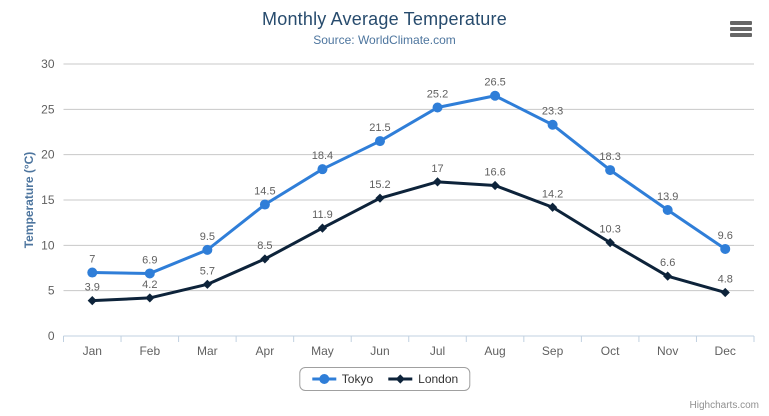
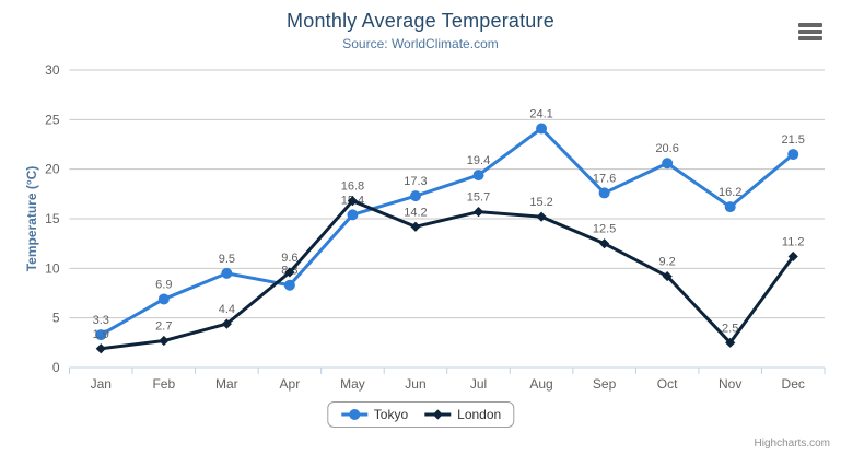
Tokyo/Jan: 7 -> 3.3
London/Jan: 3.9 -> 1.9
London/Feb: 4.2 -> 2.7
London/Mar: 5.7 -> 4.4
Tokyo/Apr: 14.5 -> 8.3
London/Apr: 8.5 -> 9.6
Tokyo/May: 18.4 -> 15.4
London/May: 11.9 -> 16.8
Tokyo/Jun: 21.5 -> 17.3
London/Jun: 15.2 -> 14.2
Tokyo/Jul: 25.2 -> 19.4
London/Jul: 17 -> 15.7
Tokyo/Aug: 26.5 -> 24.1
London/Aug: 16.6 -> 15.2
Tokyo/Sep: 23.3 -> 17.6
London/Sep: 14.2 -> 12.5
Tokyo/Oct: 18.3 -> 20.6
London/Oct: 10.3 -> 9.2
Tokyo/Nov: 13.9 -> 16.2
London/Nov: 6.6 -> 2.5
Tokyo/Dec: 9.6 -> 21.5
London/Dec: 4.8 -> 11.2
